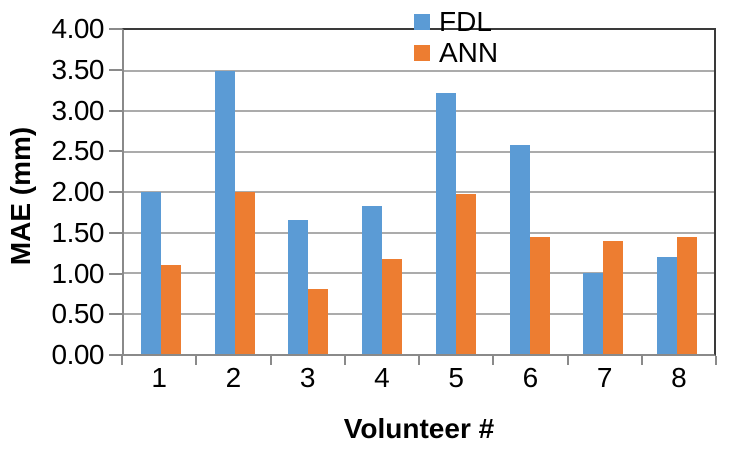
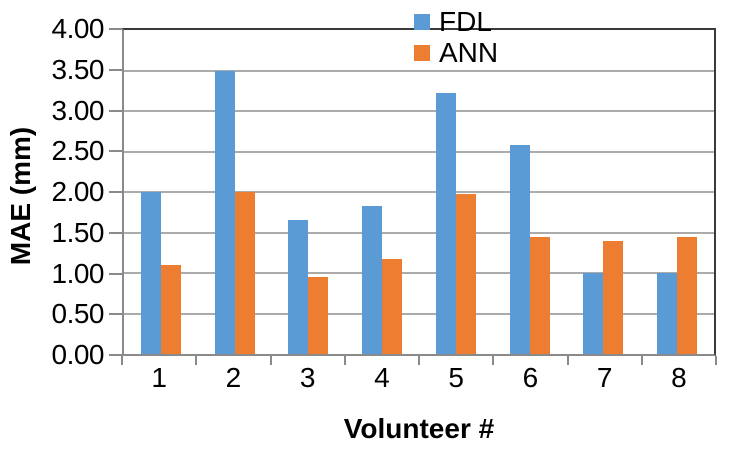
ANN/3: 0.8 -> 0.9
FDL/8: 1.2 -> 1.0
